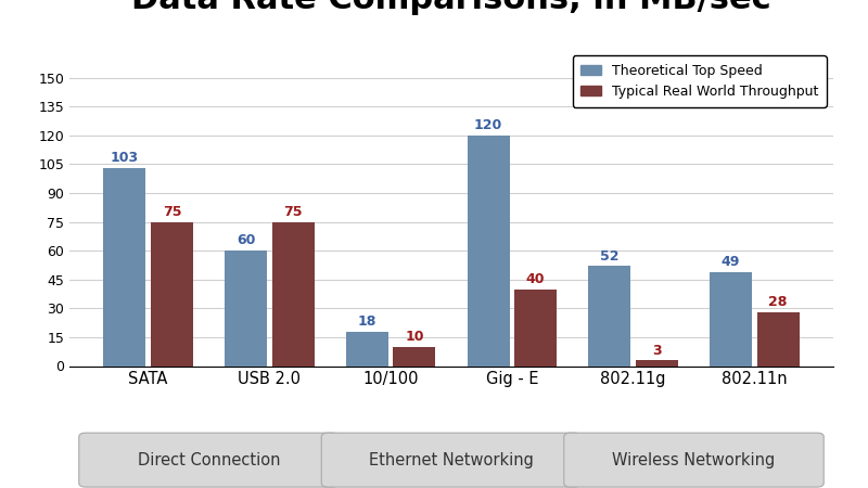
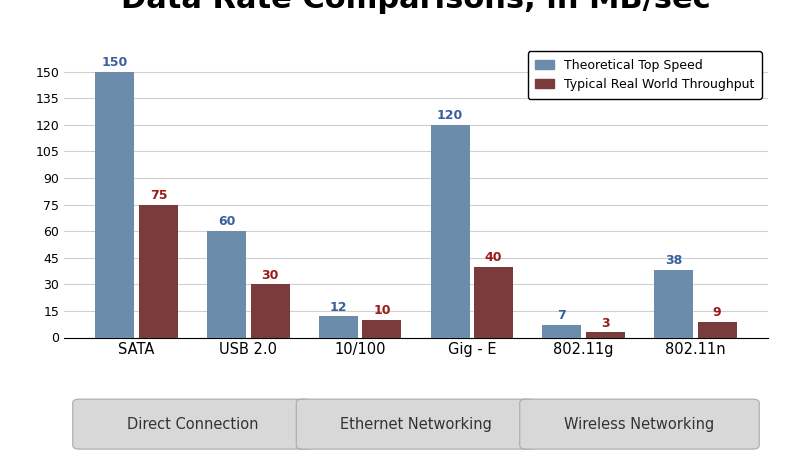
Theoretical Top Speed/SATA: 103 -> 150
Typical Real World Throughput/USB 2.0: 75 -> 30
Theoretical Top Speed/10/100: 18 -> 12
Theoretical Top Speed/802.11g: 52 -> 7
Theoretical Top Speed/802.11n: 49 -> 38
Typical Real World Throughput/802.11n: 28 -> 9
